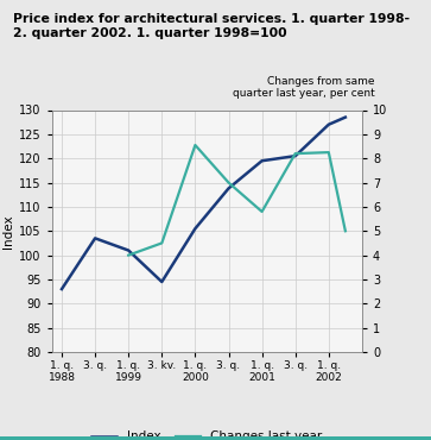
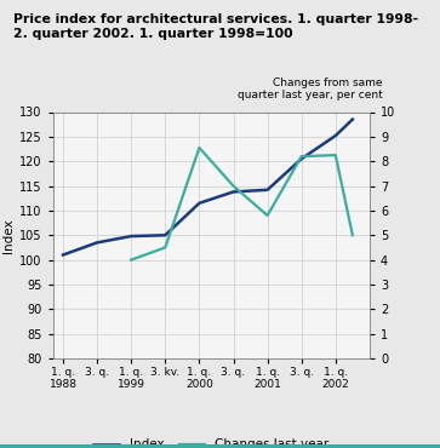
Index/1. q. 1988: 93.0 -> 101.0
Index/1. q. 1999: 101.0 -> 104.8
Index/3. kv.: 94.5 -> 105.0
Index/1. q. 2000: 105.5 -> 111.5
Index/1. q. 2001: 119.5 -> 114.2
Index/1. q. 2002: 127.0 -> 125.2
